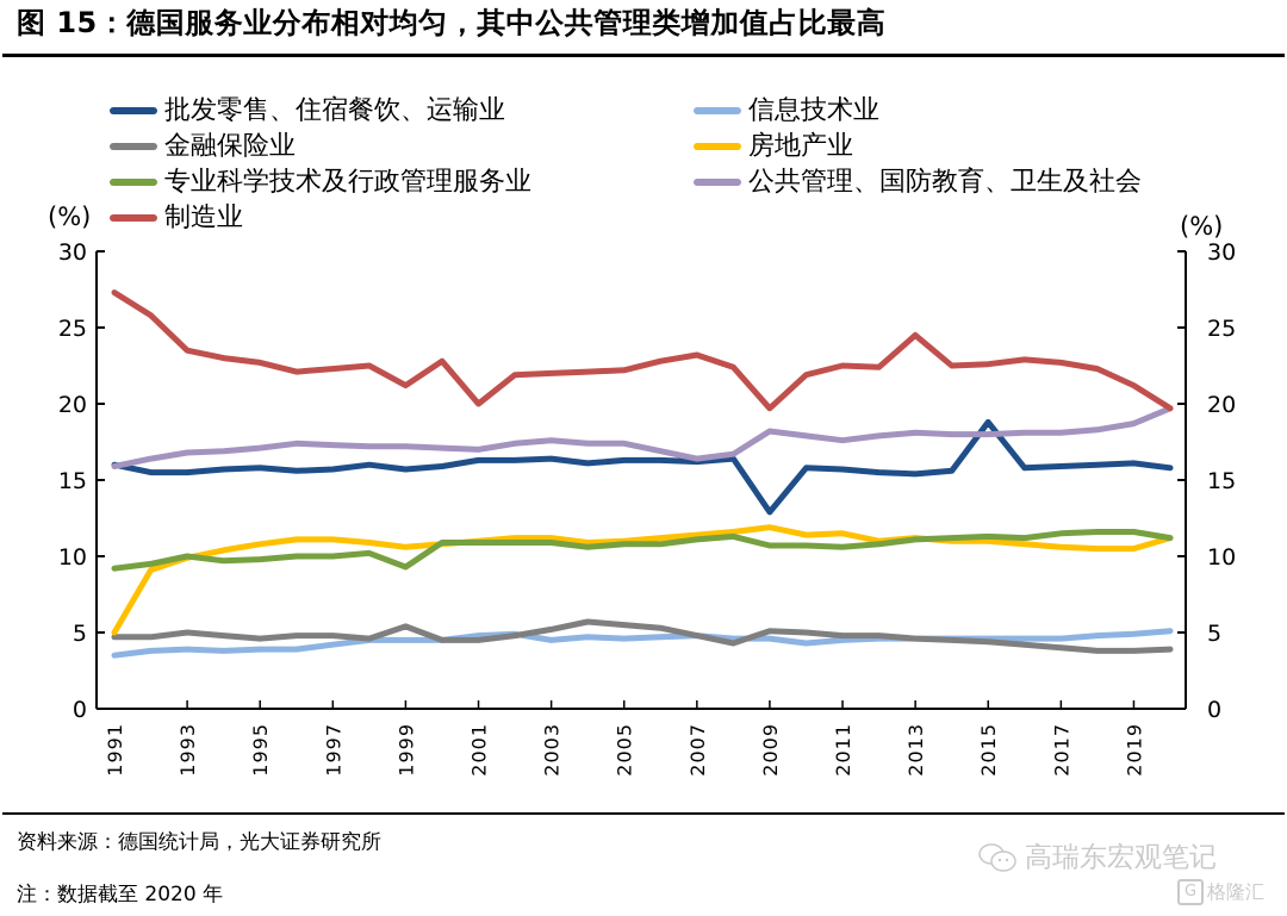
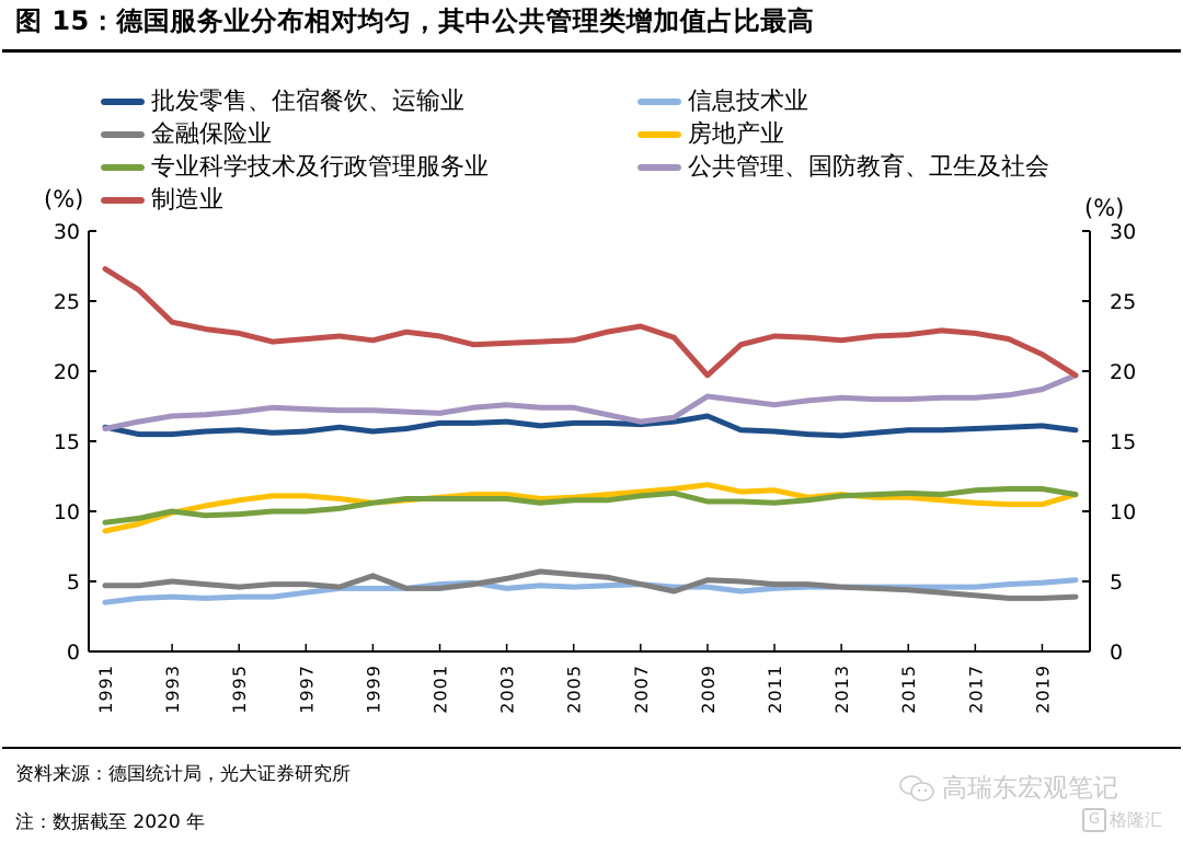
房地产业/1991: 5.0 -> 8.6
专业科学技术及行政管理服务业/1999: 9.3 -> 10.6
制造业/1999: 21.2 -> 22.2
制造业/2001: 20.0 -> 22.5
批发零售、住宿餐饮、运输业/2009: 12.9 -> 16.8
制造业/2013: 24.5 -> 22.2
批发零售、住宿餐饮、运输业/2015: 18.8 -> 15.8
